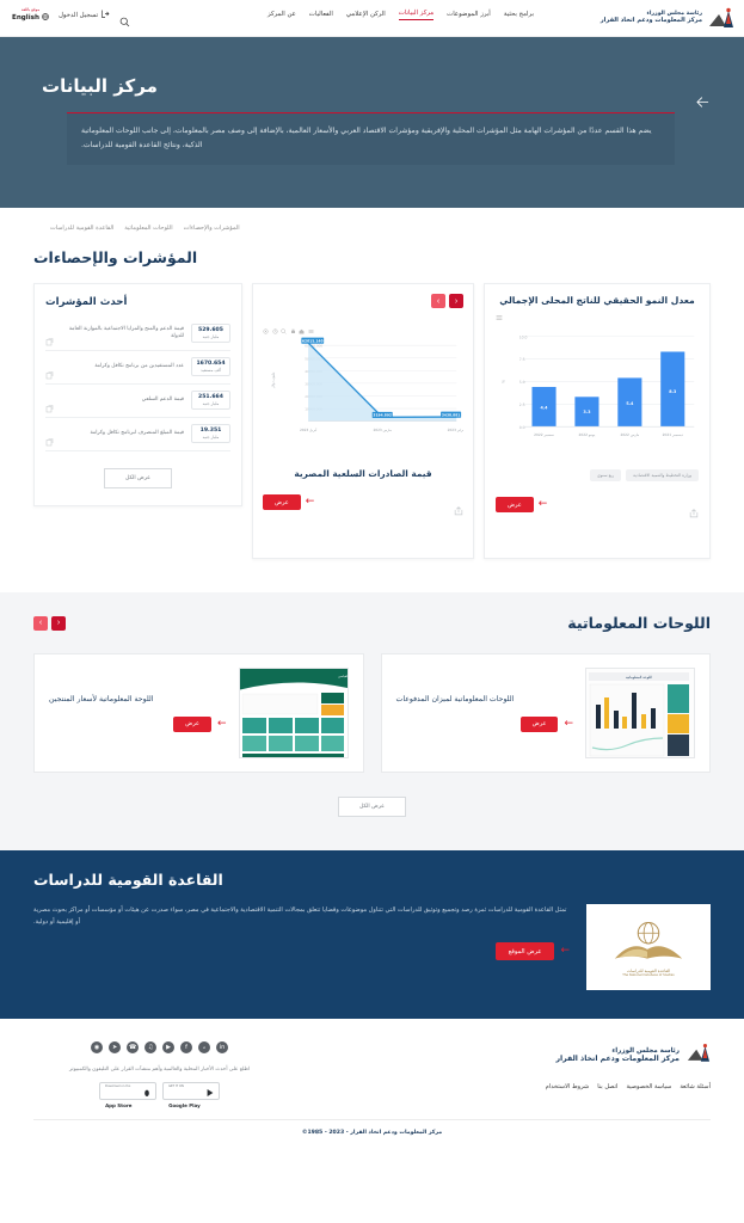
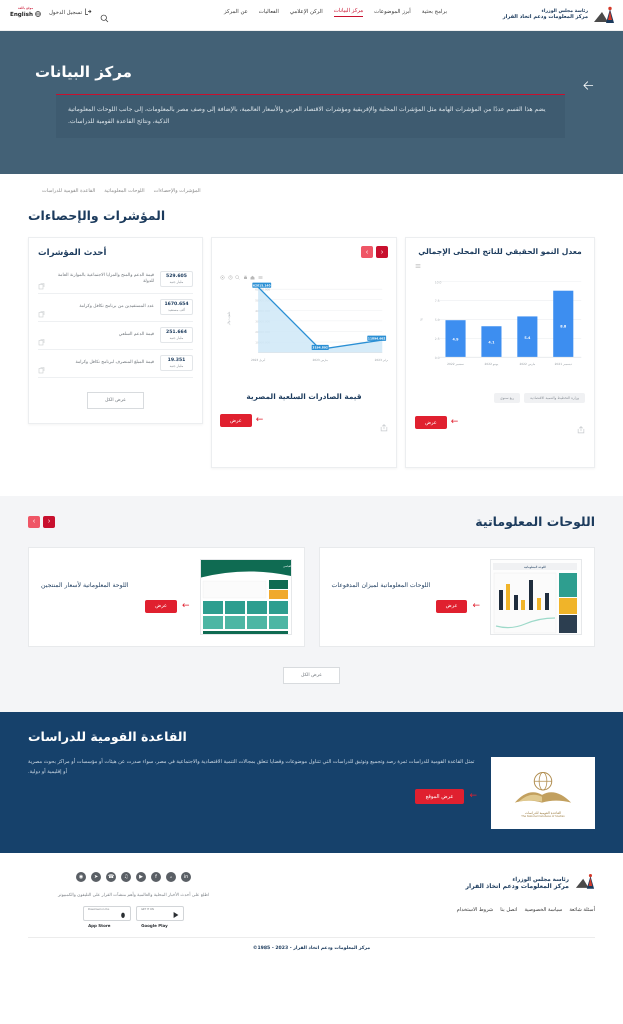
قيمة الصادرات السلعية المصرية/فبراير 2023: 3430.881 -> 11894.662
معدل النمو الحقيقي للناتج المحلى الإجمالي/ديسمبر 2021: 8.3 -> 8.8
معدل النمو الحقيقي للناتج المحلى الإجمالي/يونيو 2022: 3.3 -> 4.1
معدل النمو الحقيقي للناتج المحلى الإجمالي/سبتمبر 2022: 4.4 -> 4.9
